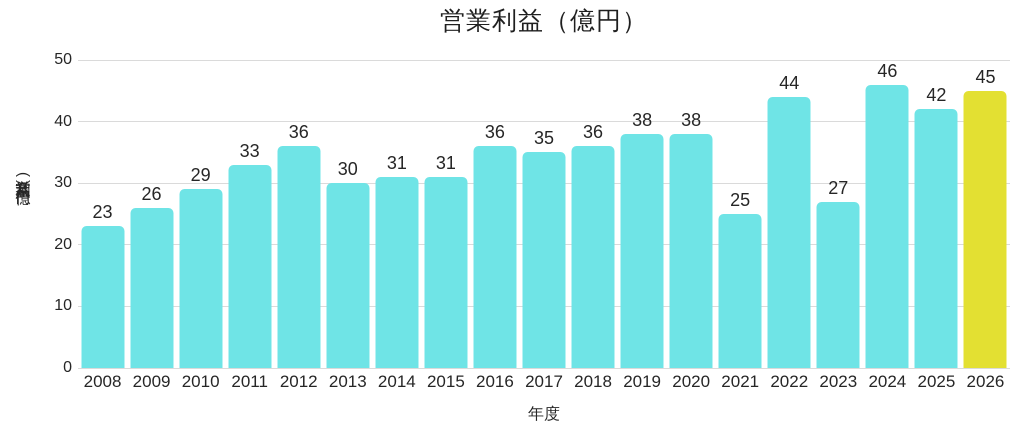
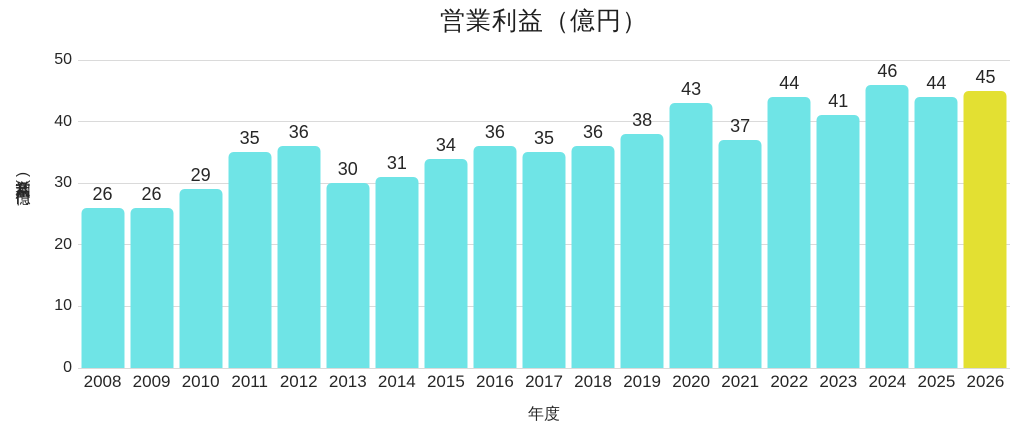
2008: 23 -> 26
2011: 33 -> 35
2015: 31 -> 34
2020: 38 -> 43
2021: 25 -> 37
2023: 27 -> 41
2025: 42 -> 44
